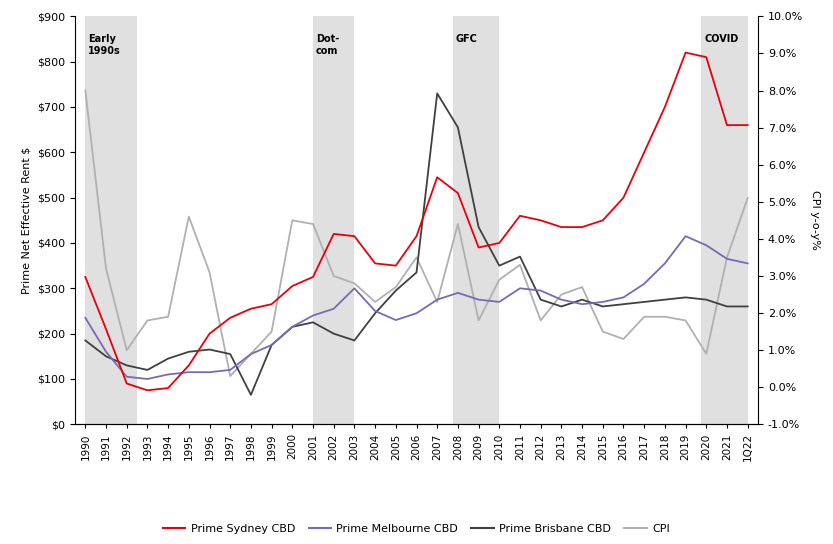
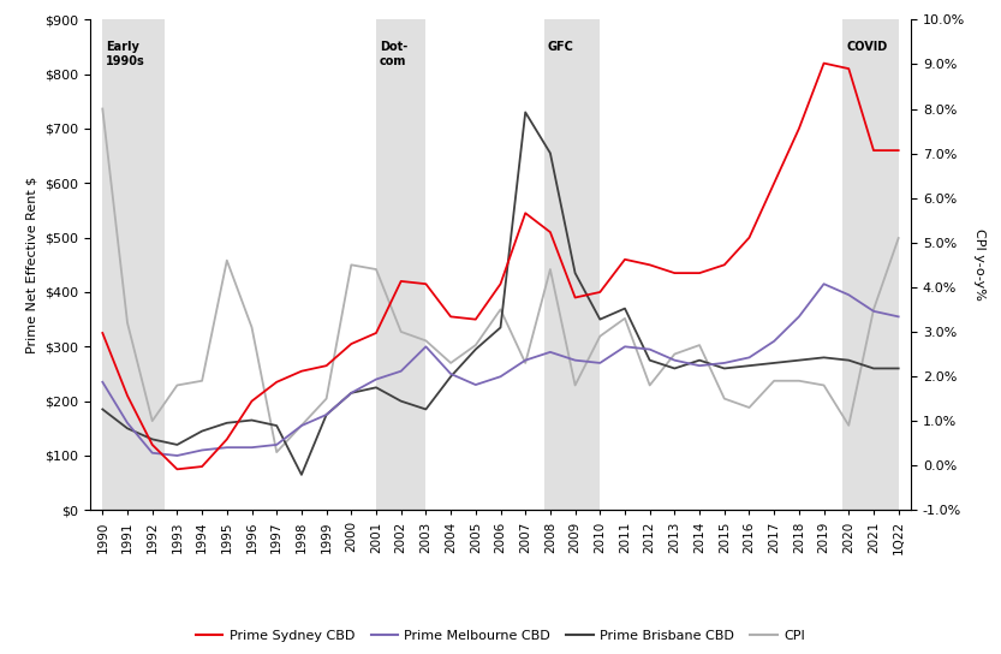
Prime Sydney CBD/1992: $90 -> $120
